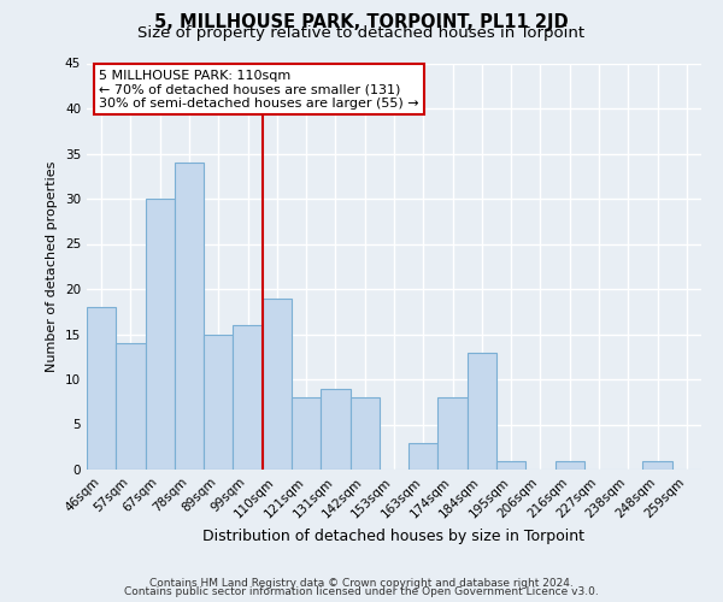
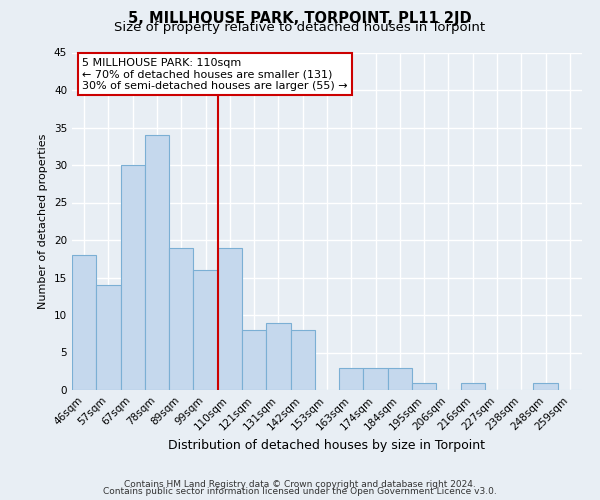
89sqm: 15 -> 19
174sqm: 8 -> 3
184sqm: 13 -> 3
